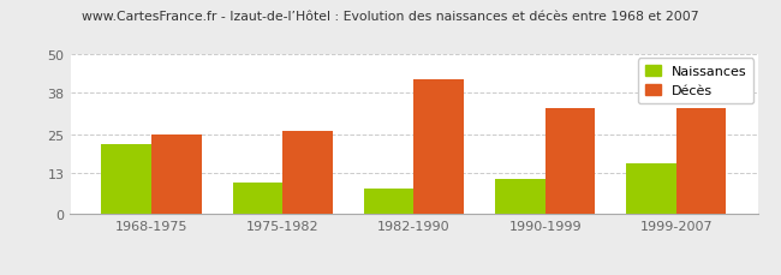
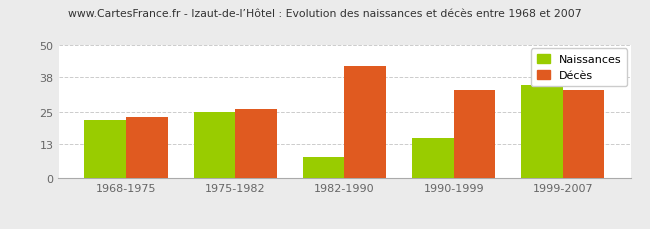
Décès/1968-1975: 25 -> 23
Naissances/1975-1982: 10 -> 25
Naissances/1990-1999: 11 -> 15
Naissances/1999-2007: 16 -> 35
